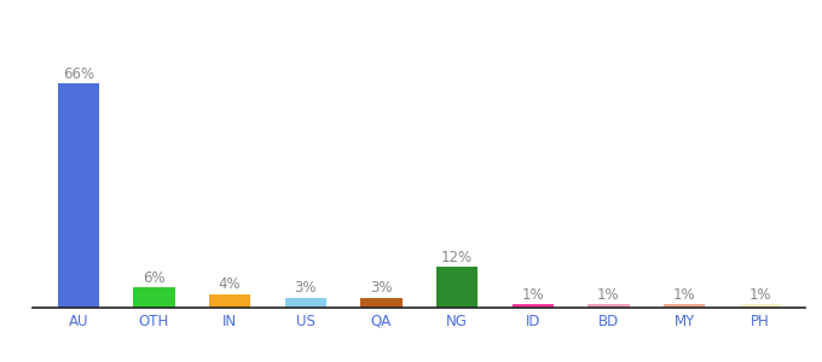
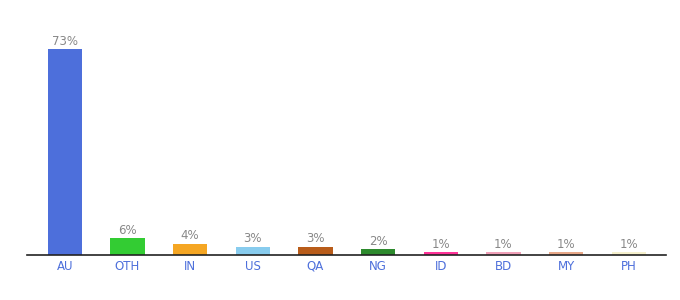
AU: 66% -> 73%
NG: 12% -> 2%
